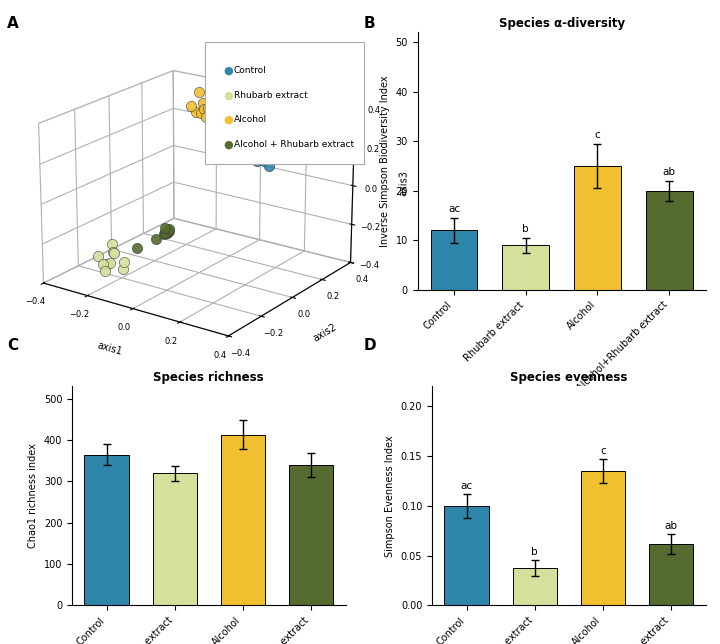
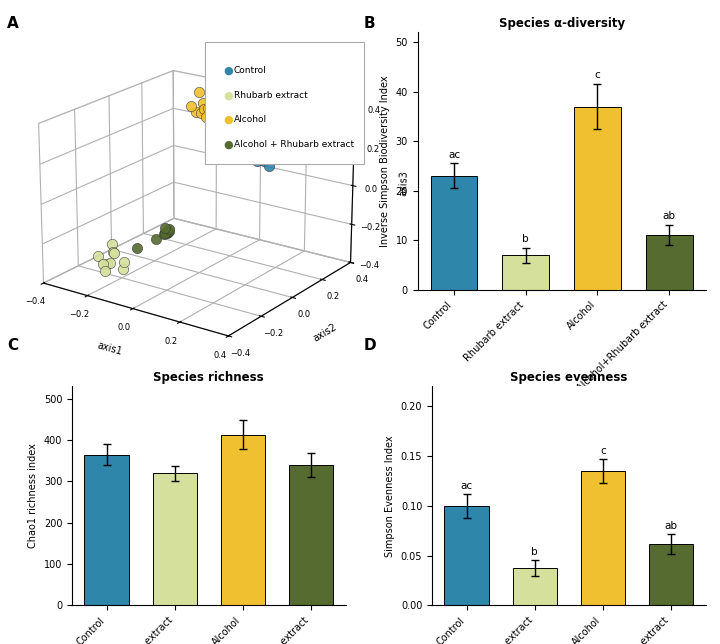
Species α-diversity/Control: 12 -> 23
Species α-diversity/Rhubarb extract: 9 -> 7
Species α-diversity/Alcohol: 25 -> 37
Species α-diversity/Alcohol+Rhubarb extract: 20 -> 11
